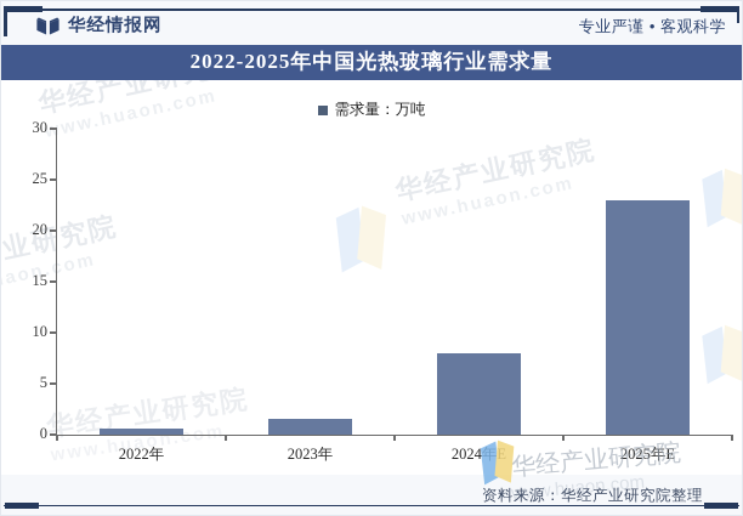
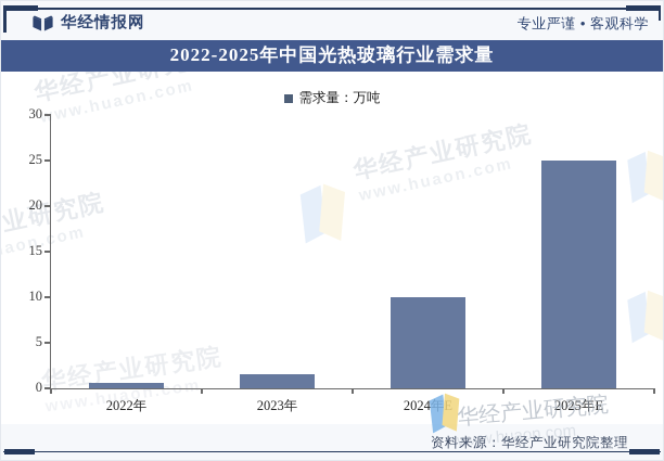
2024年E: 8 -> 10
2025年E: 23 -> 25
